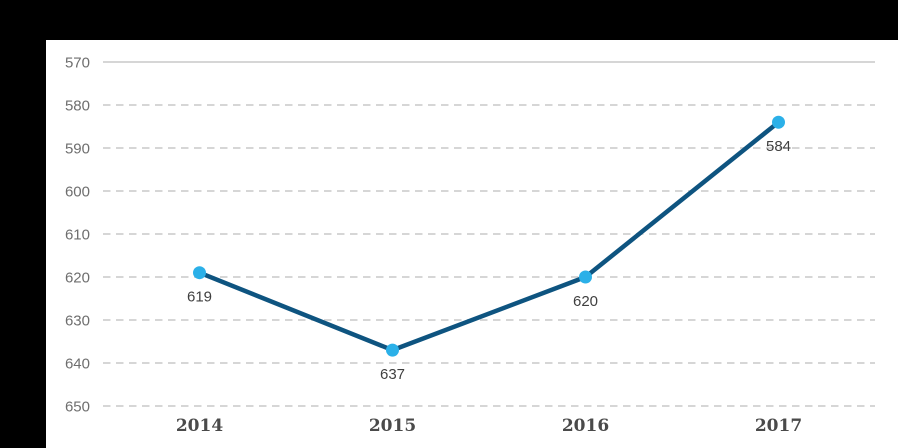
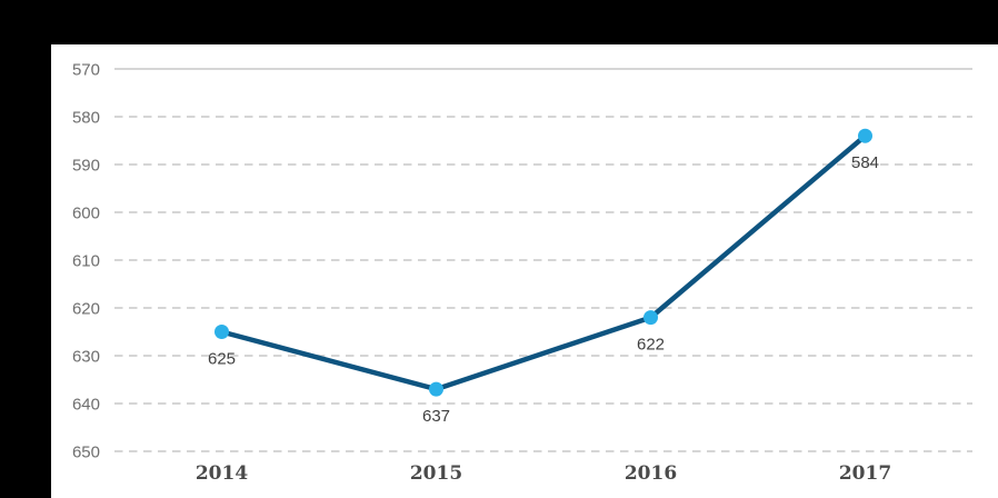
2014: 619 -> 625
2016: 620 -> 622
